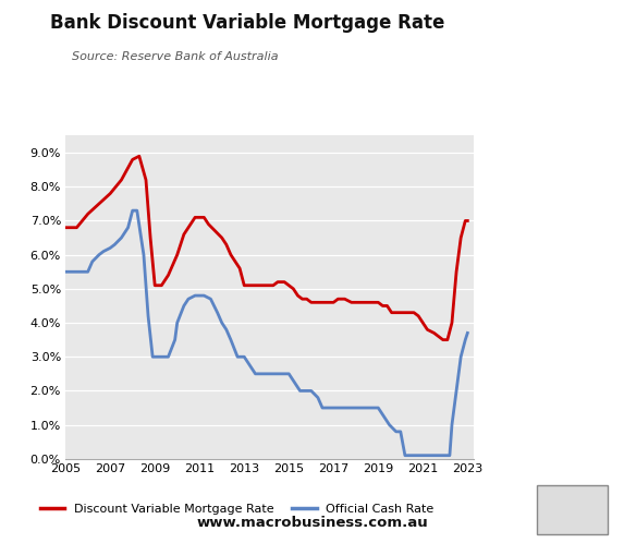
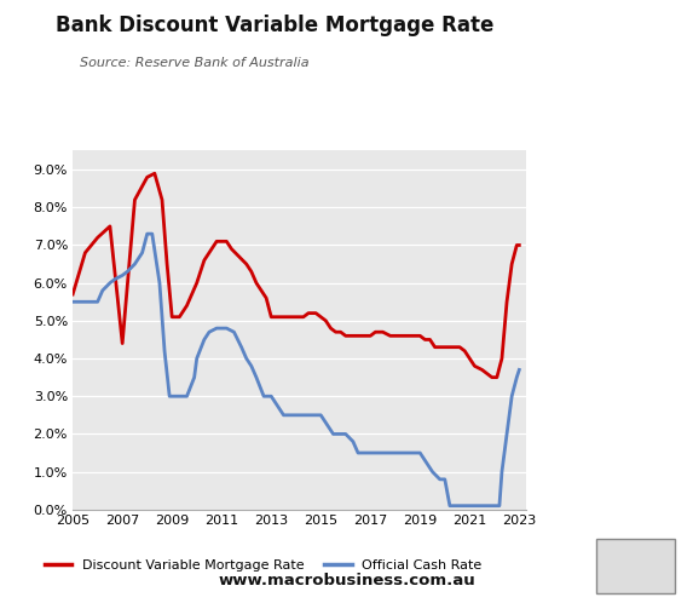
Discount Variable Mortgage Rate/2005: 6.8% -> 5.7%
Discount Variable Mortgage Rate/2007: 7.8% -> 4.4%
